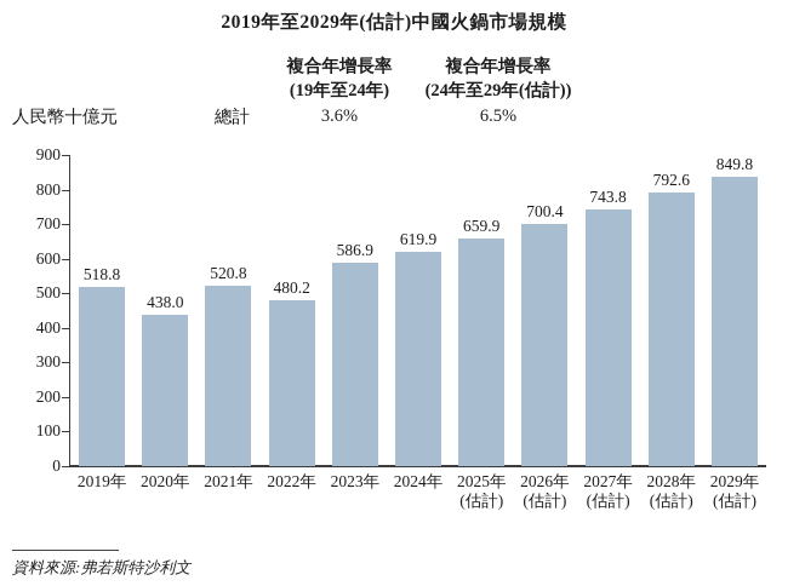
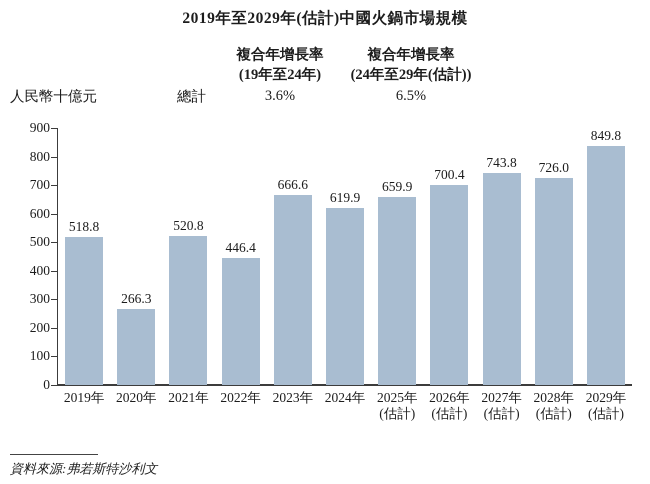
2020年: 438.0 -> 266.3
2022年: 480.2 -> 446.4
2023年: 586.9 -> 666.6
2028年: 792.6 -> 726.0
